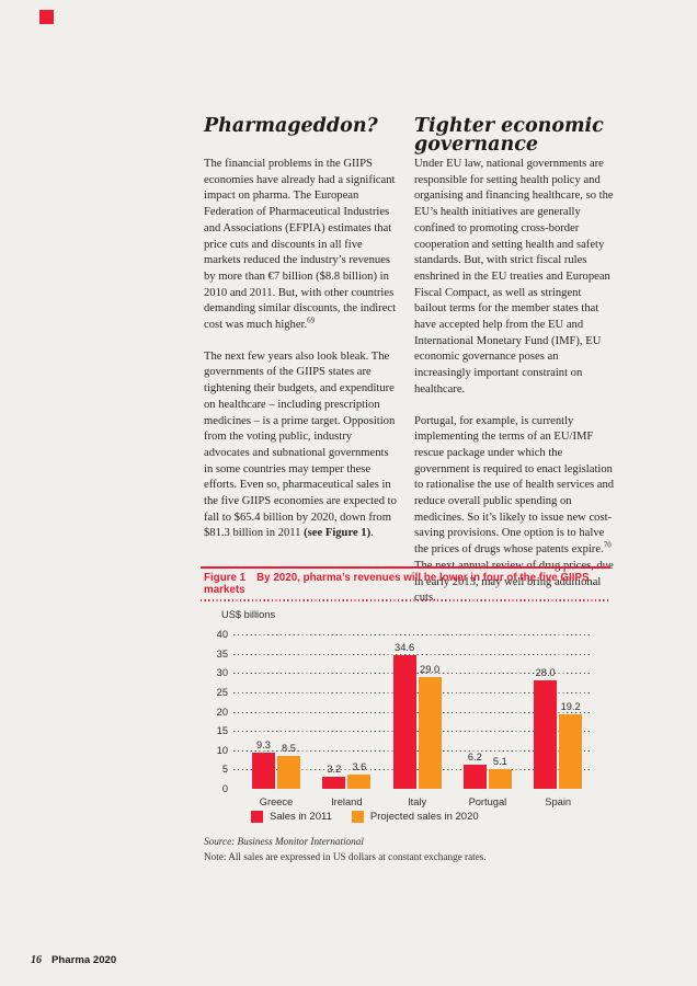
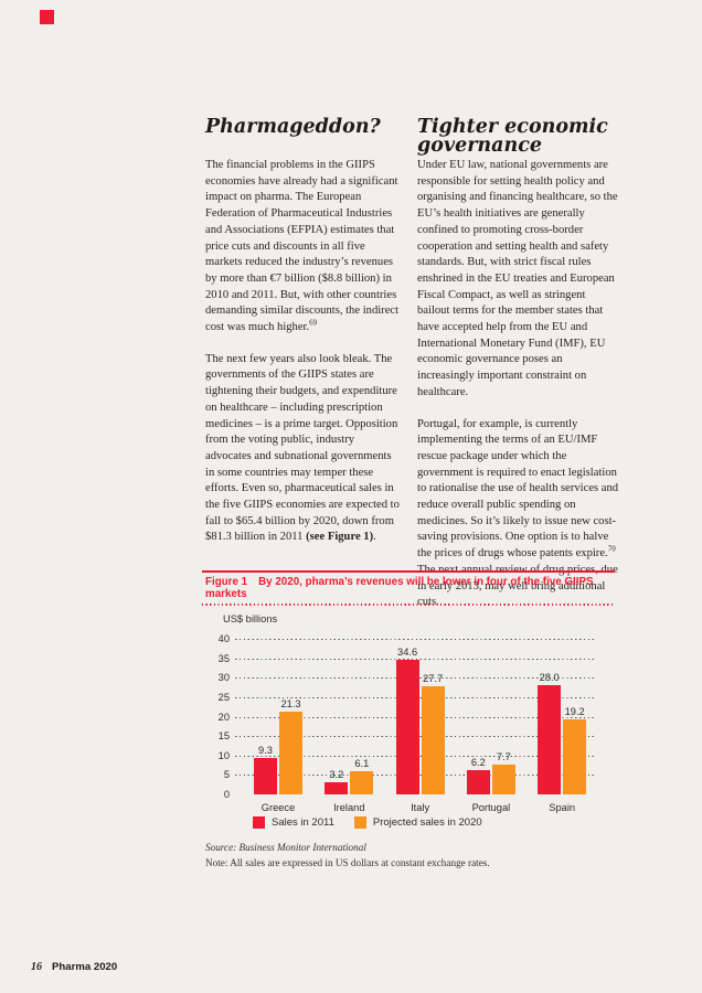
Projected sales in 2020/Greece: 8.5 -> 21.3
Projected sales in 2020/Ireland: 3.6 -> 6.1
Projected sales in 2020/Italy: 29.0 -> 27.7
Projected sales in 2020/Portugal: 5.1 -> 7.7
